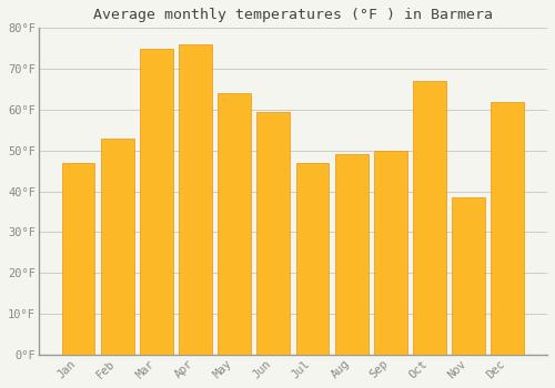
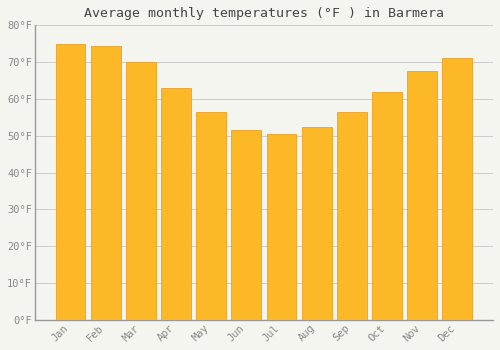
Jan: 47.0°F -> 75.0°F
Feb: 53.0°F -> 74.5°F
Mar: 75.0°F -> 70.0°F
Apr: 76.0°F -> 63.0°F
May: 64.0°F -> 56.5°F
Jun: 59.5°F -> 51.5°F
Jul: 47.0°F -> 50.5°F
Aug: 49.0°F -> 52.5°F
Sep: 50.0°F -> 56.5°F
Oct: 67.0°F -> 62.0°F
Nov: 38.5°F -> 67.5°F
Dec: 62.0°F -> 71.0°F
